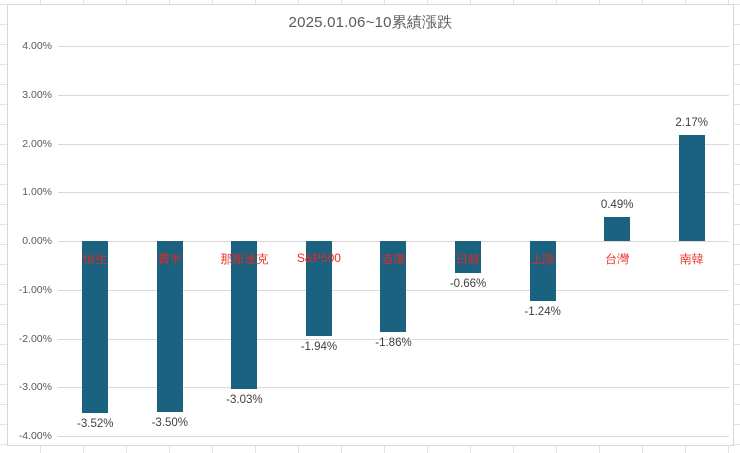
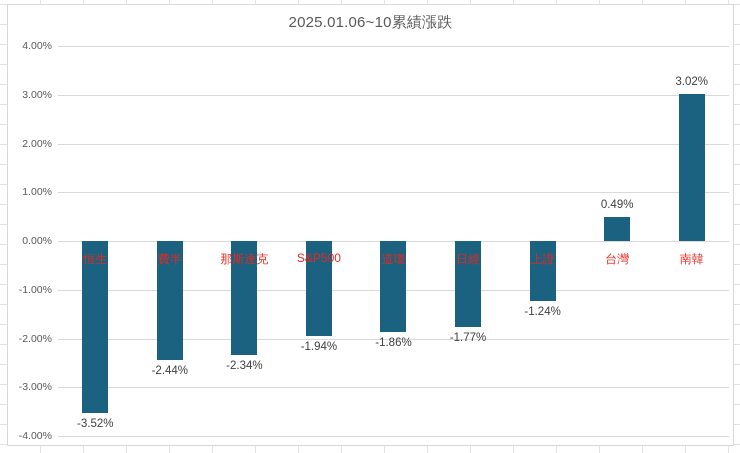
費半: -3.50% -> -2.44%
那斯達克: -3.03% -> -2.34%
日經: -0.66% -> -1.77%
南韓: 2.17% -> 3.02%
